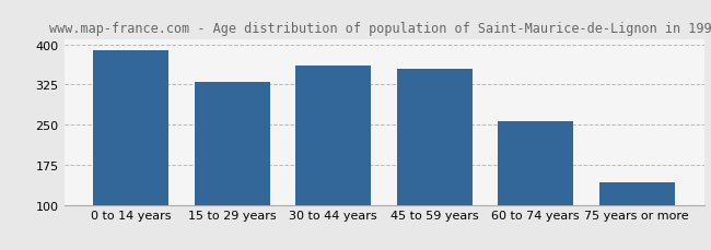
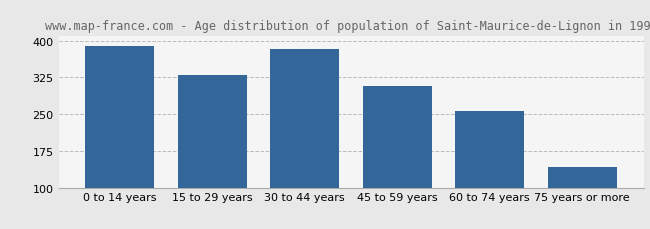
30 to 44 years: 360 -> 383
45 to 59 years: 355 -> 307
